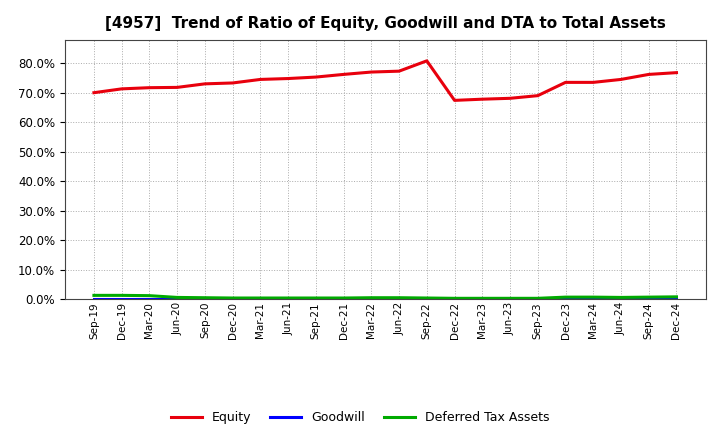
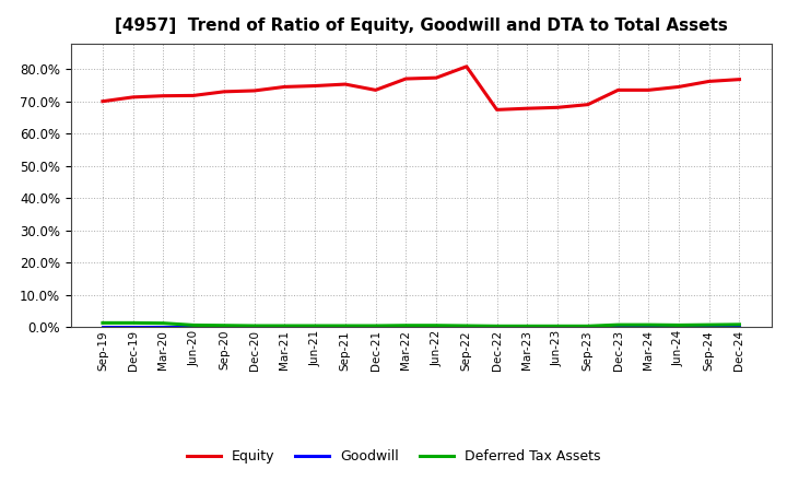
Equity/Dec-21: 76.2% -> 73.5%
